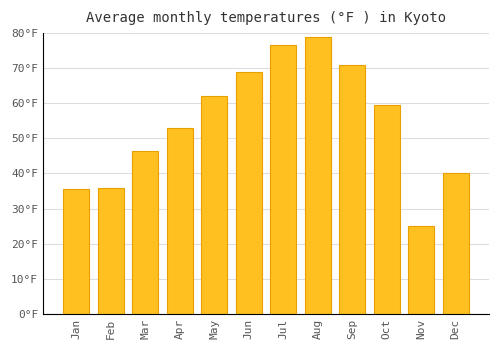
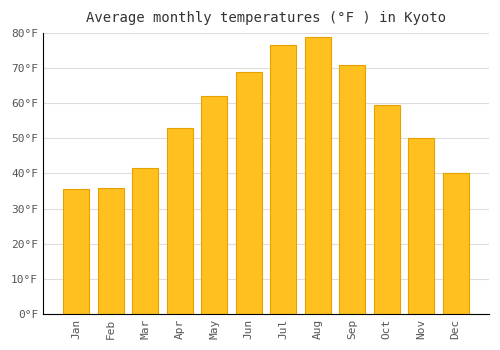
Mar: 46.5°F -> 41.5°F
Nov: 25.0°F -> 50.0°F
